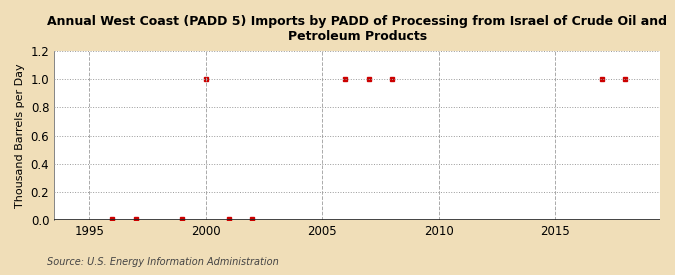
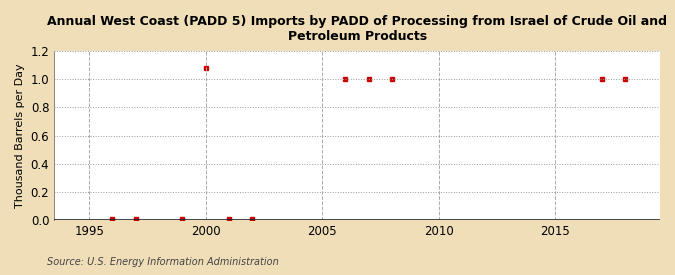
2000: 1.00 -> 1.08
